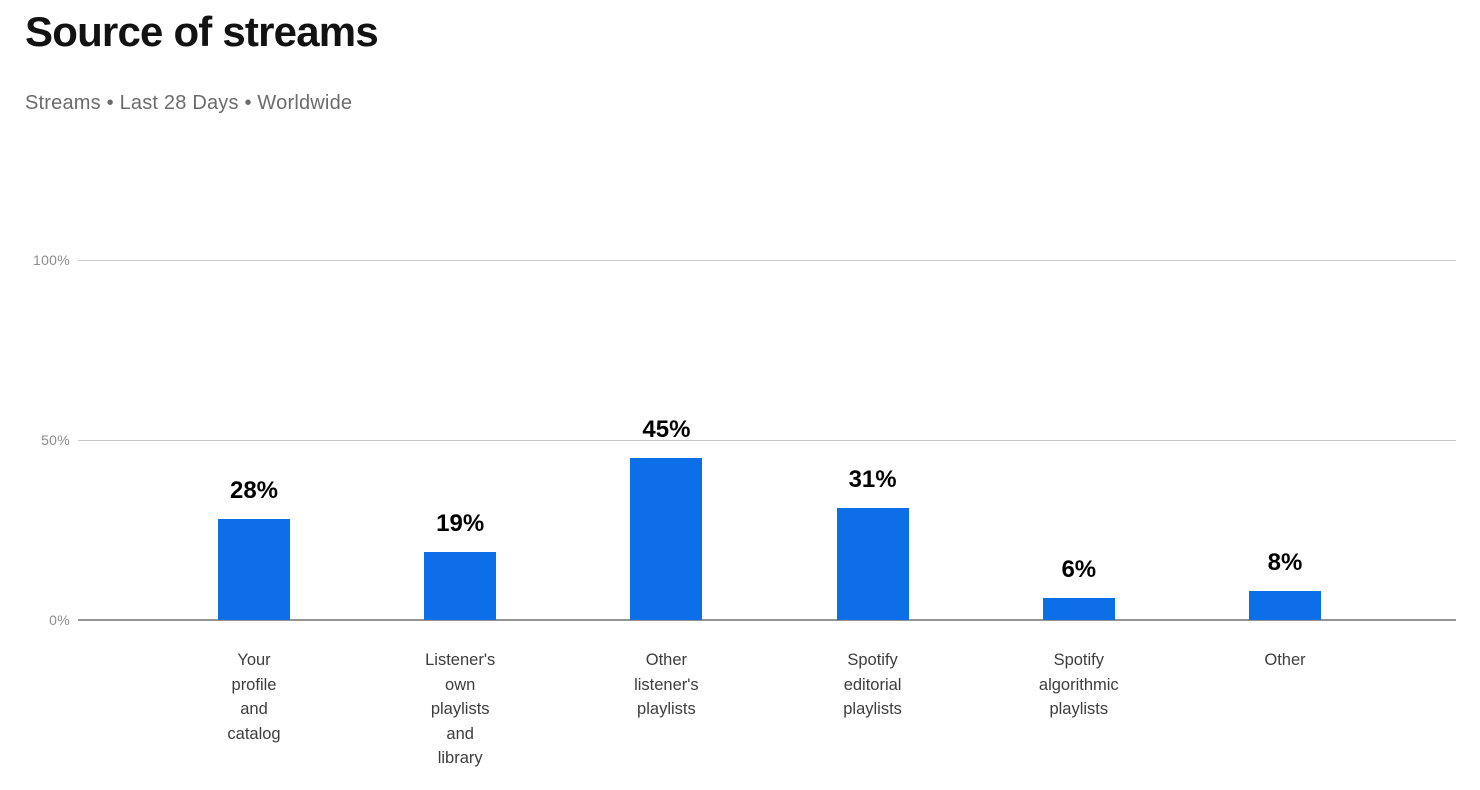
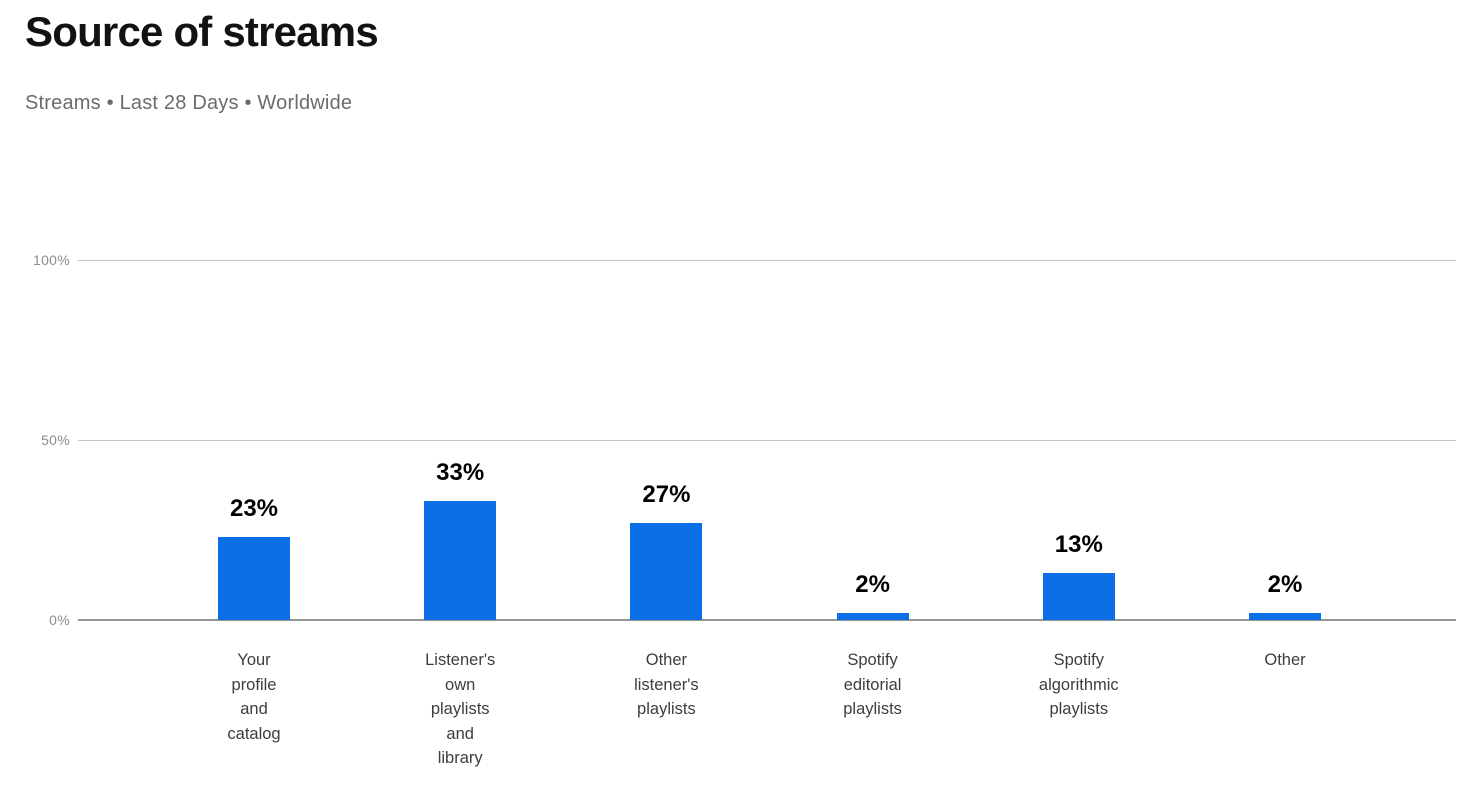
Your profile and catalog: 28% -> 23%
Listener's own playlists and library: 19% -> 33%
Other listener's playlists: 45% -> 27%
Spotify editorial playlists: 31% -> 2%
Spotify algorithmic playlists: 6% -> 13%
Other: 8% -> 2%
